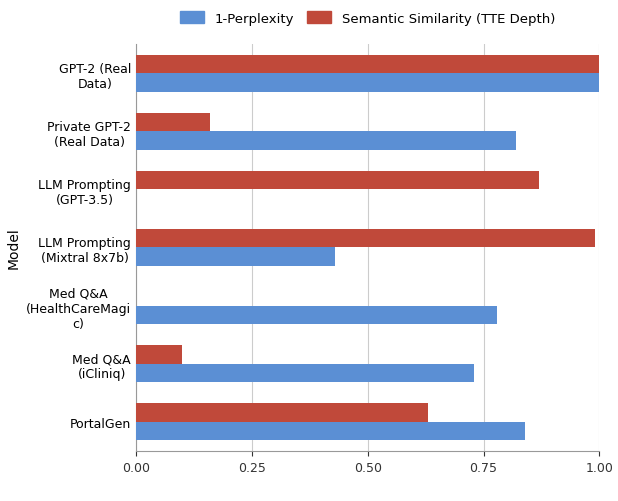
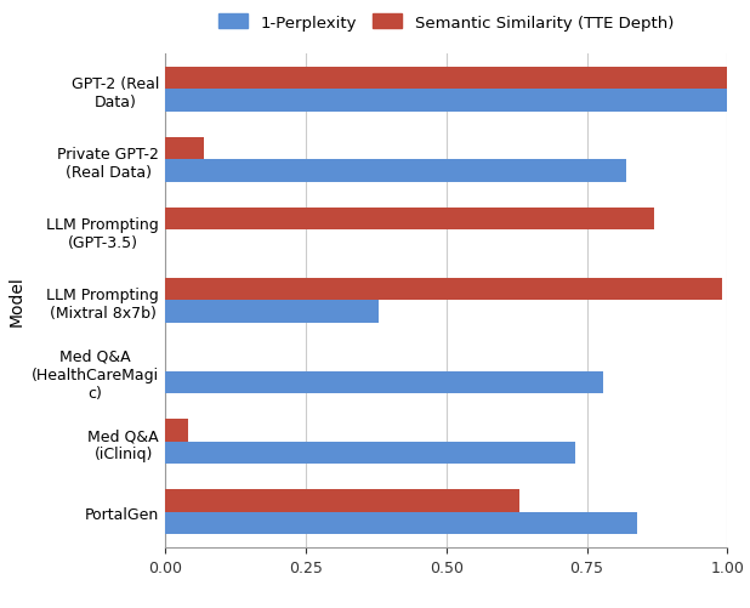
Semantic Similarity (TTE Depth)/Private GPT-2 (Real Data): 0.16 -> 0.07
1-Perplexity/LLM Prompting (Mixtral 8x7b): 0.43 -> 0.38
Semantic Similarity (TTE Depth)/Med Q&A (iCliniq): 0.10 -> 0.04
